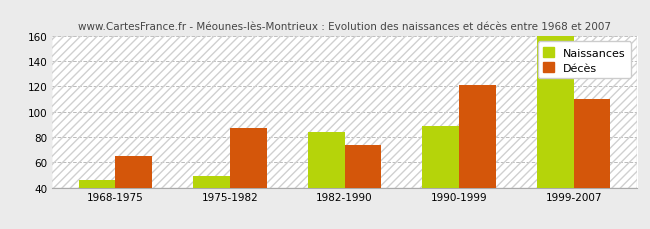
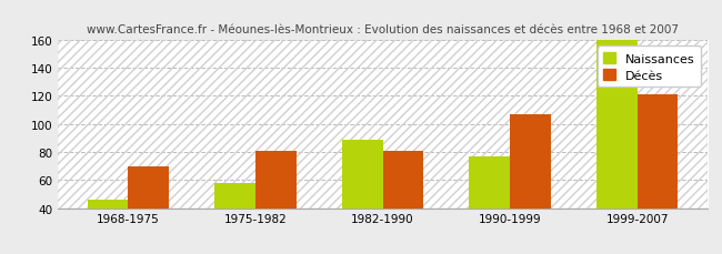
Décès/1968-1975: 65 -> 70
Naissances/1975-1982: 49 -> 58
Décès/1975-1982: 87 -> 81
Naissances/1982-1990: 84 -> 89
Décès/1982-1990: 74 -> 81
Naissances/1990-1999: 89 -> 77
Décès/1990-1999: 121 -> 107
Décès/1999-2007: 110 -> 121
